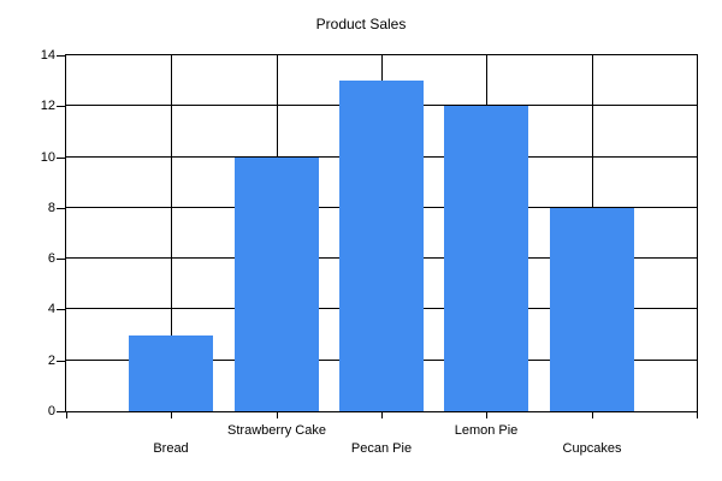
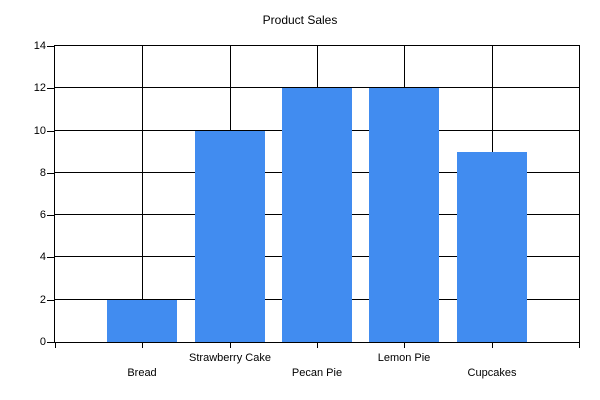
Bread: 3 -> 2
Pecan Pie: 13 -> 12
Cupcakes: 8 -> 9
